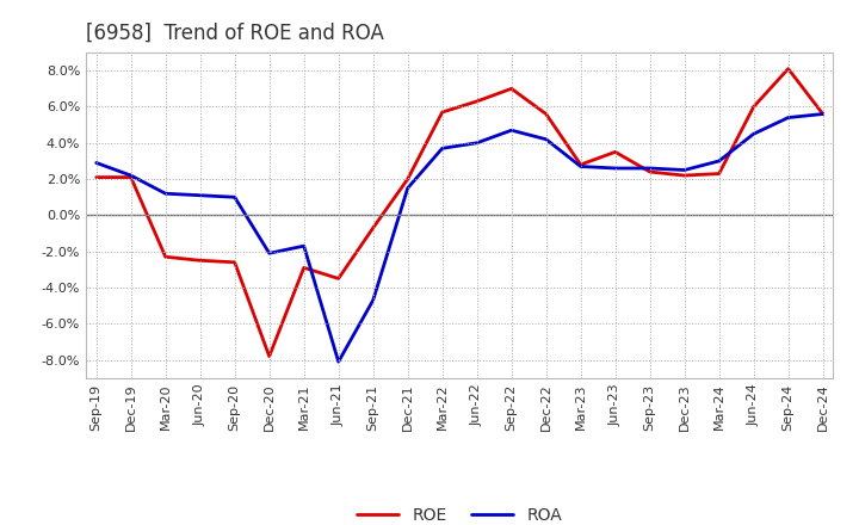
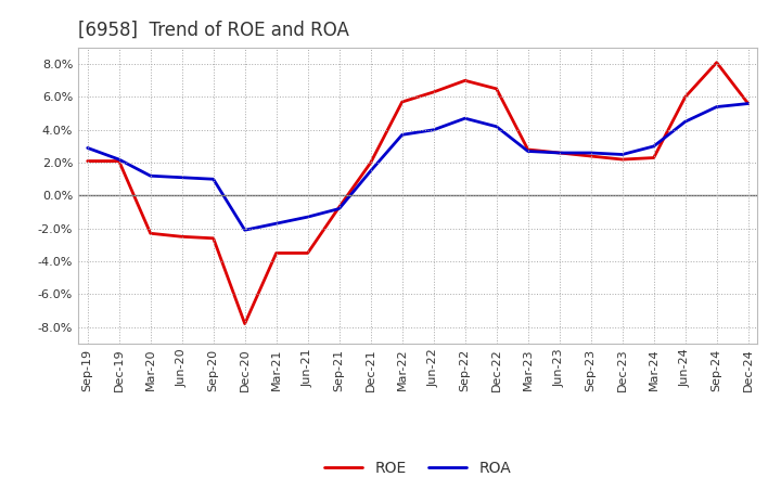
ROE/Mar-21: -2.9% -> -3.5%
ROA/Jun-21: -8.1% -> -1.3%
ROA/Sep-21: -4.7% -> -0.8%
ROE/Dec-22: 5.6% -> 6.5%
ROE/Jun-23: 3.5% -> 2.6%
